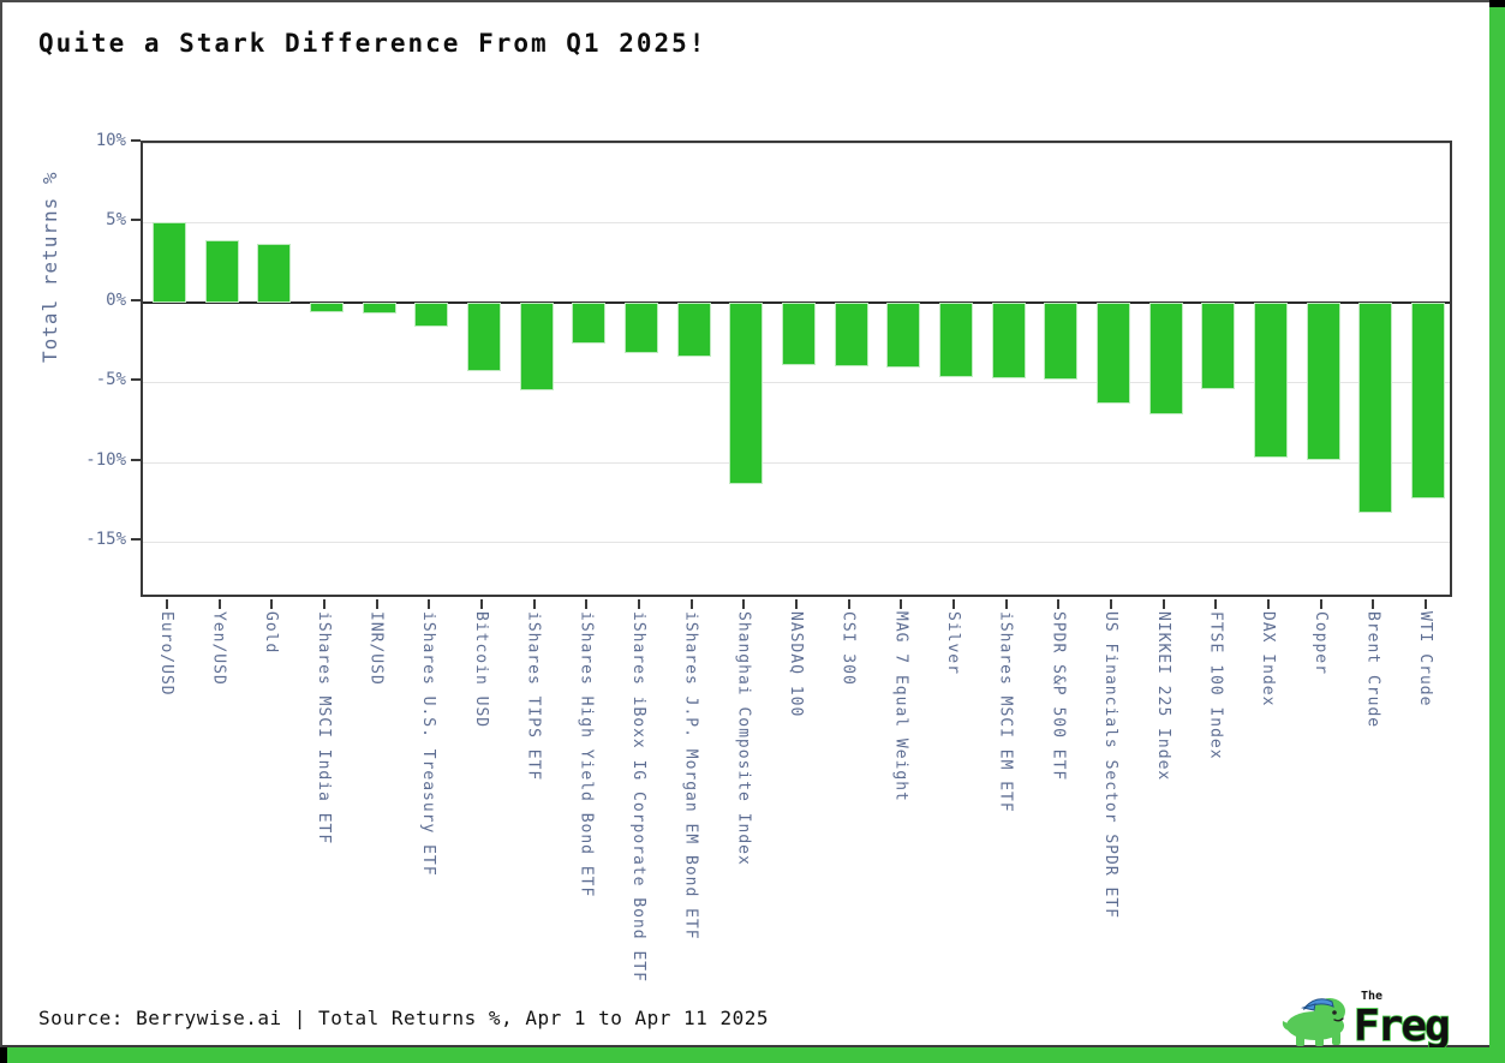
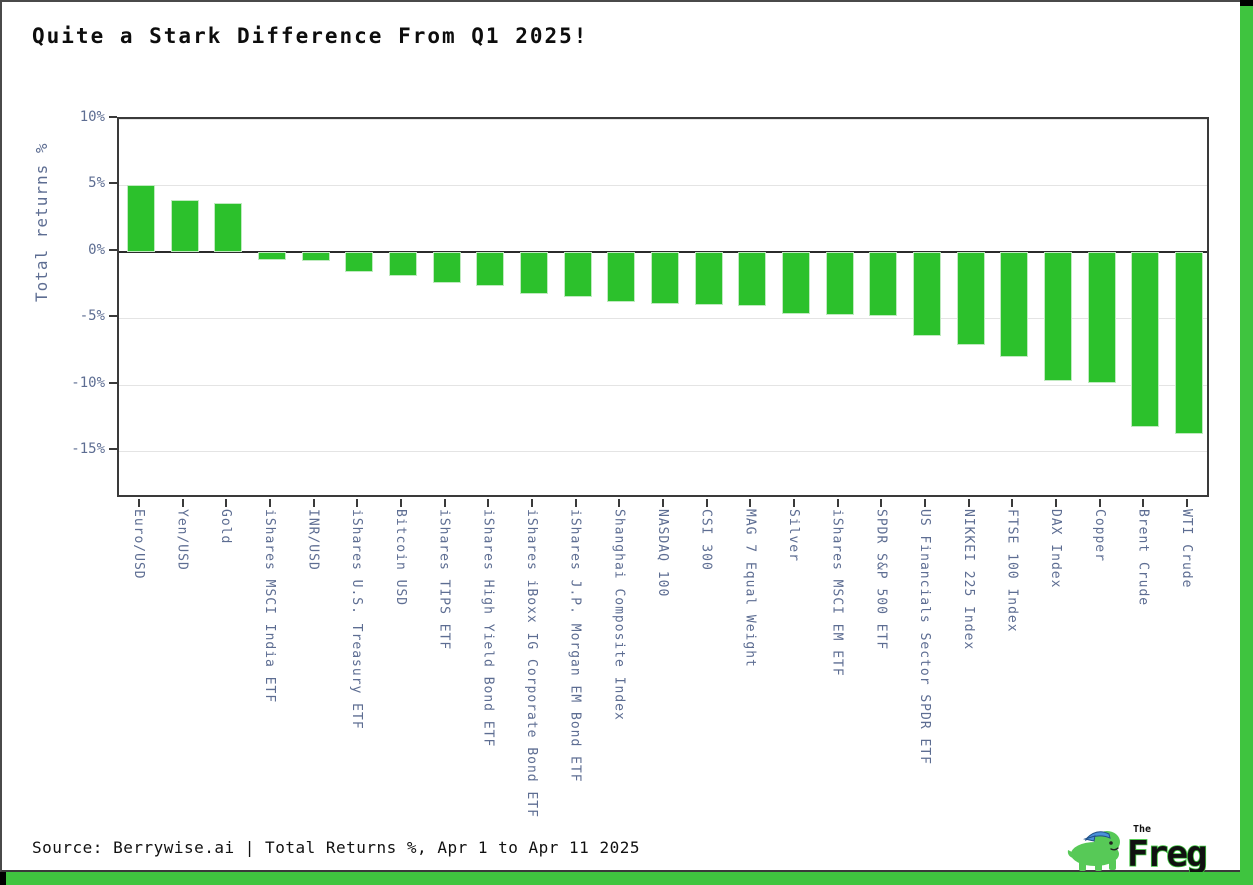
Bitcoin USD: -4.3% -> -1.9%
iShares TIPS ETF: -5.5% -> -2.4%
Shanghai Composite Index: -11.4% -> -3.8%
FTSE 100 Index: -5.4% -> -7.9%
WTI Crude: -12.3% -> -13.7%
